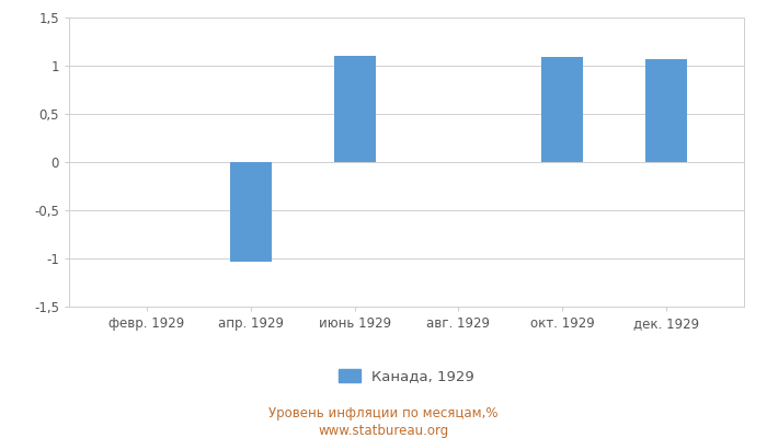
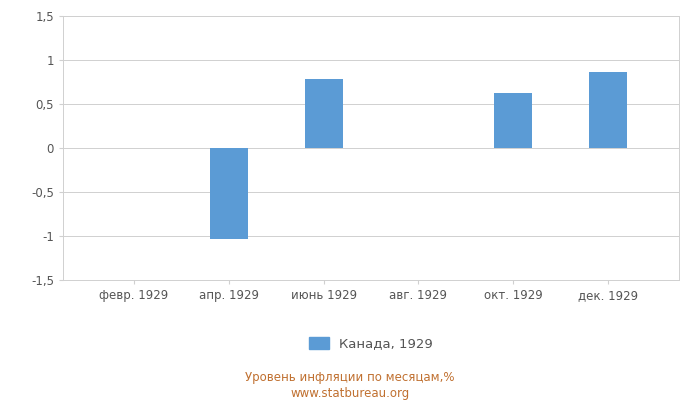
июнь 1929: 1,10 -> 0,78
окт. 1929: 1,09 -> 0,62
дек. 1929: 1,07 -> 0,86
